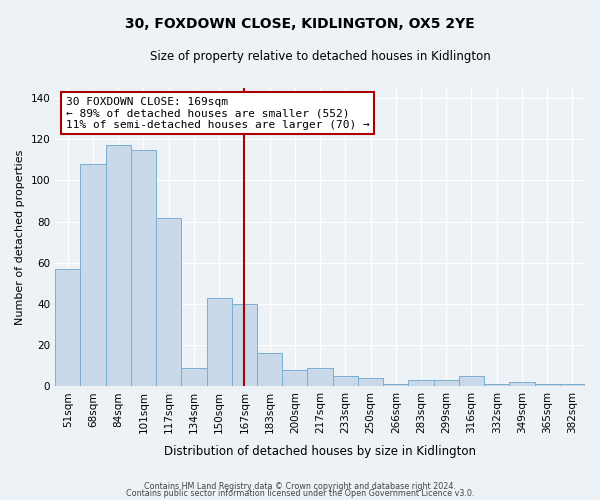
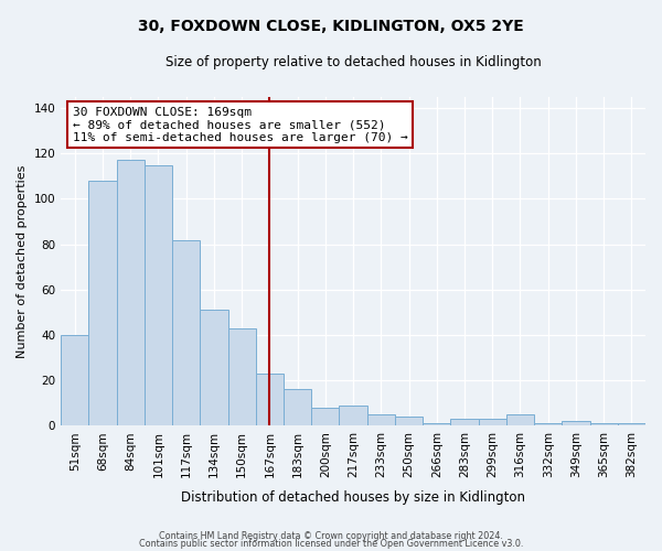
51sqm: 57 -> 40
134sqm: 9 -> 51
167sqm: 40 -> 23
